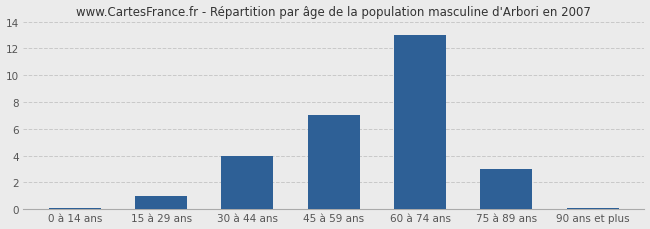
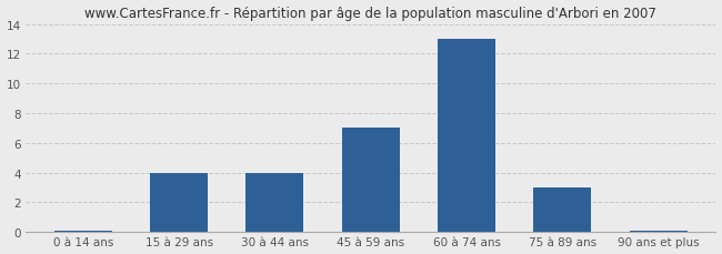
15 à 29 ans: 1.0 -> 4.0
